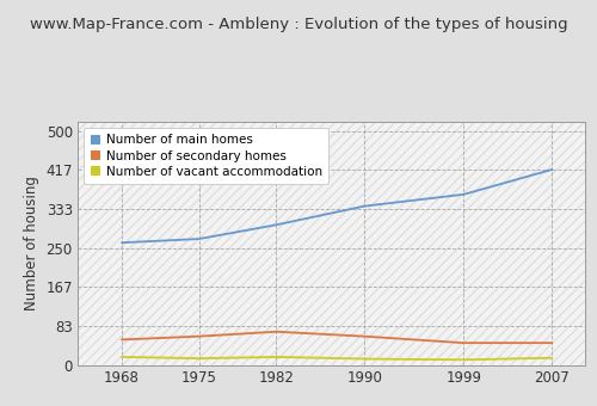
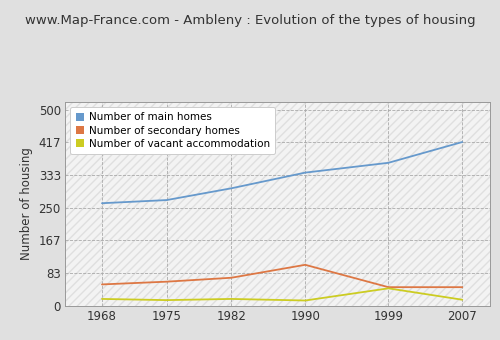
Number of secondary homes/1990: 62 -> 105
Number of vacant accommodation/1999: 12 -> 45
